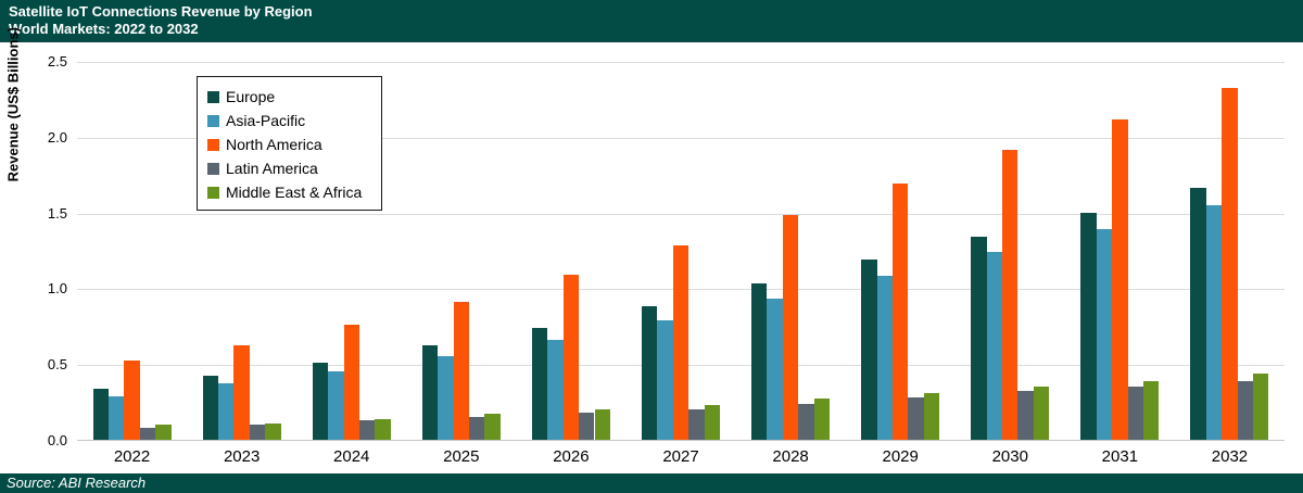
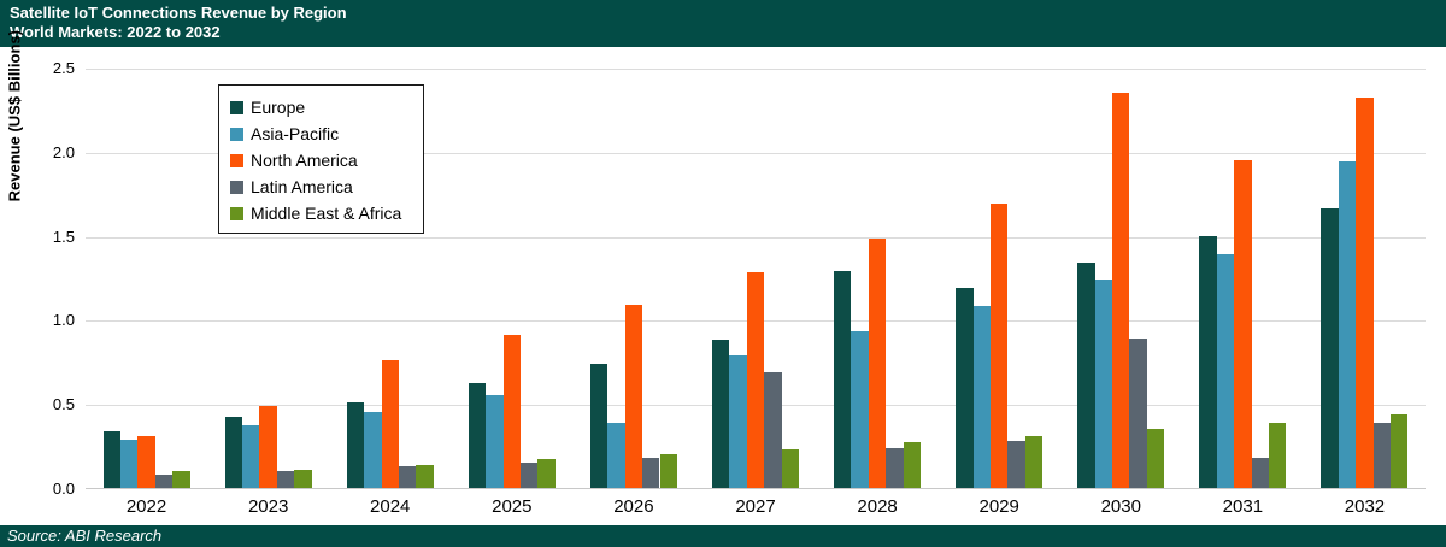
North America/2022: 0.52 -> 0.31
North America/2023: 0.62 -> 0.49
Asia-Pacific/2026: 0.66 -> 0.39
Latin America/2027: 0.20 -> 0.69
Europe/2028: 1.03 -> 1.29
North America/2030: 1.91 -> 2.35
Latin America/2030: 0.32 -> 0.89
North America/2031: 2.11 -> 1.95
Latin America/2031: 0.35 -> 0.18
Asia-Pacific/2032: 1.55 -> 1.94
